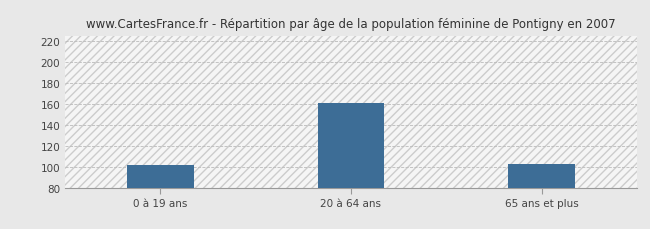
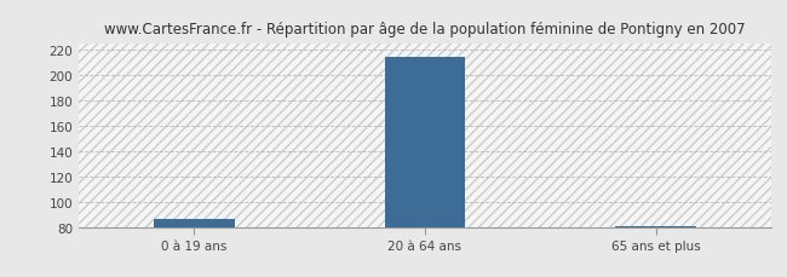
0 à 19 ans: 102 -> 86
20 à 64 ans: 161 -> 214
65 ans et plus: 103 -> 81
